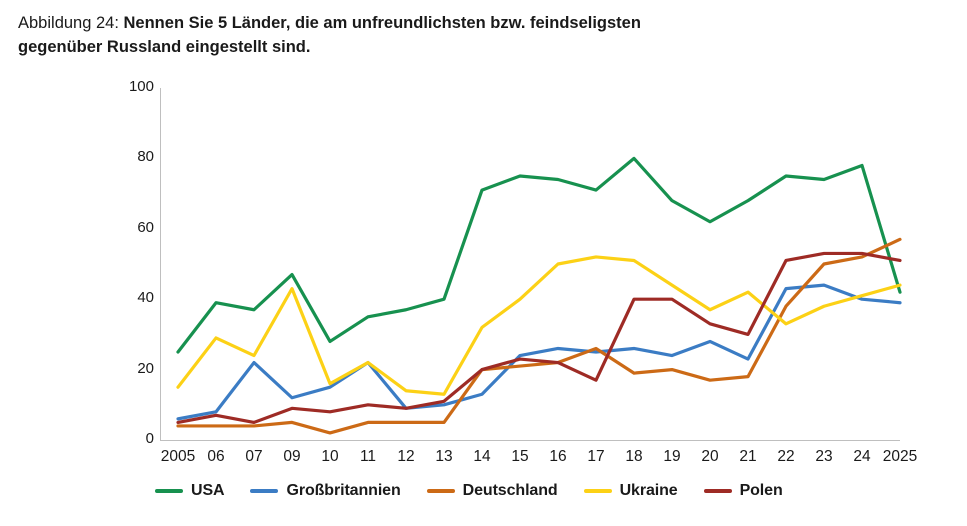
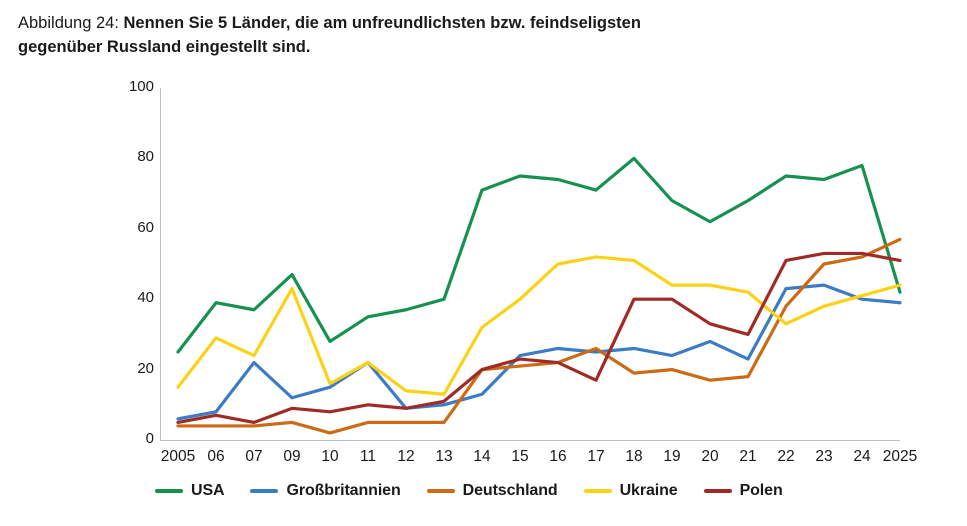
Ukraine/20: 37 -> 44
